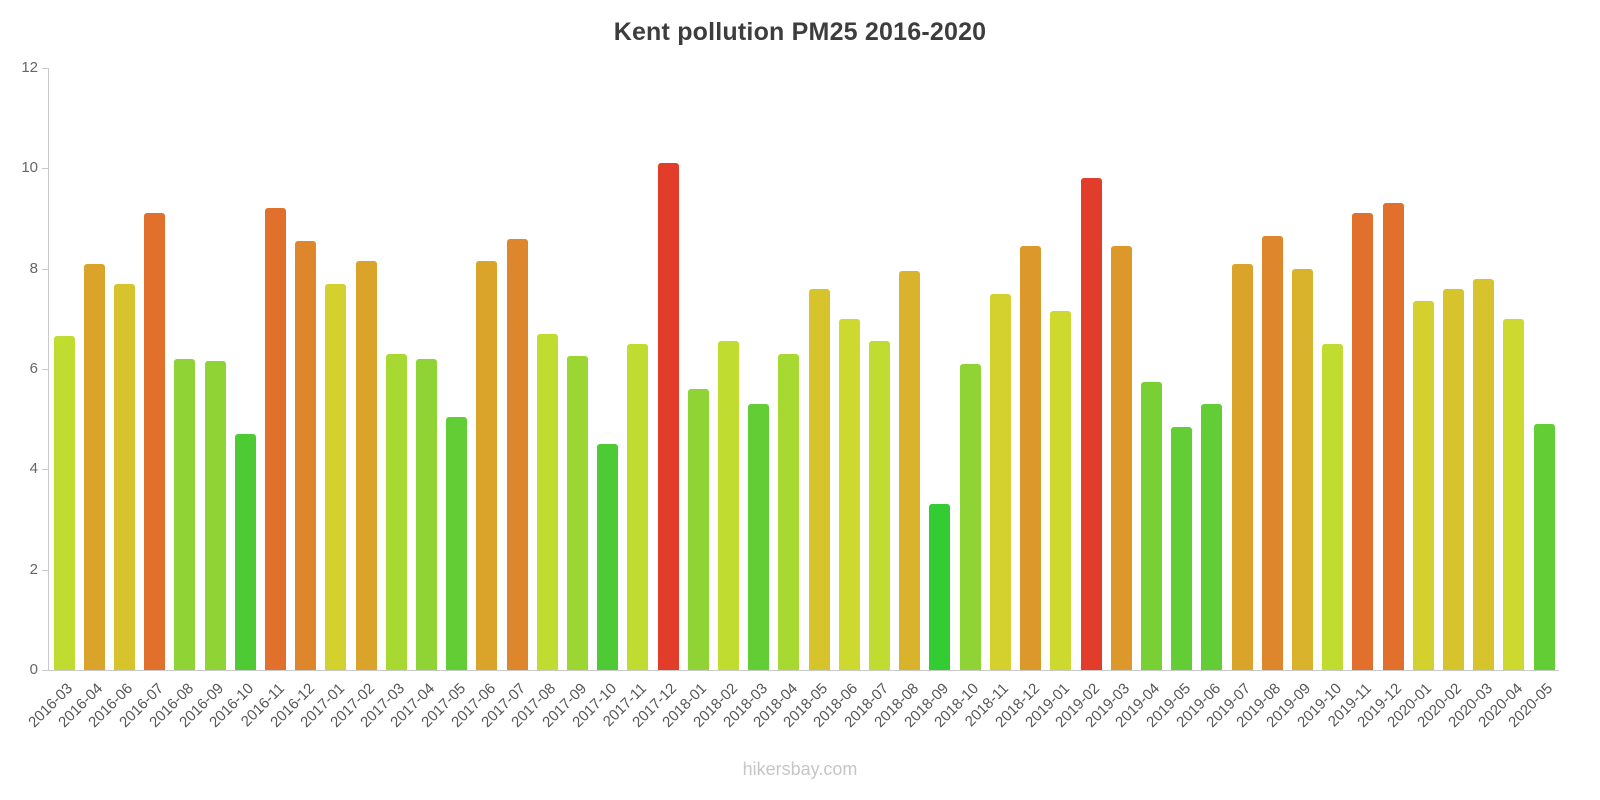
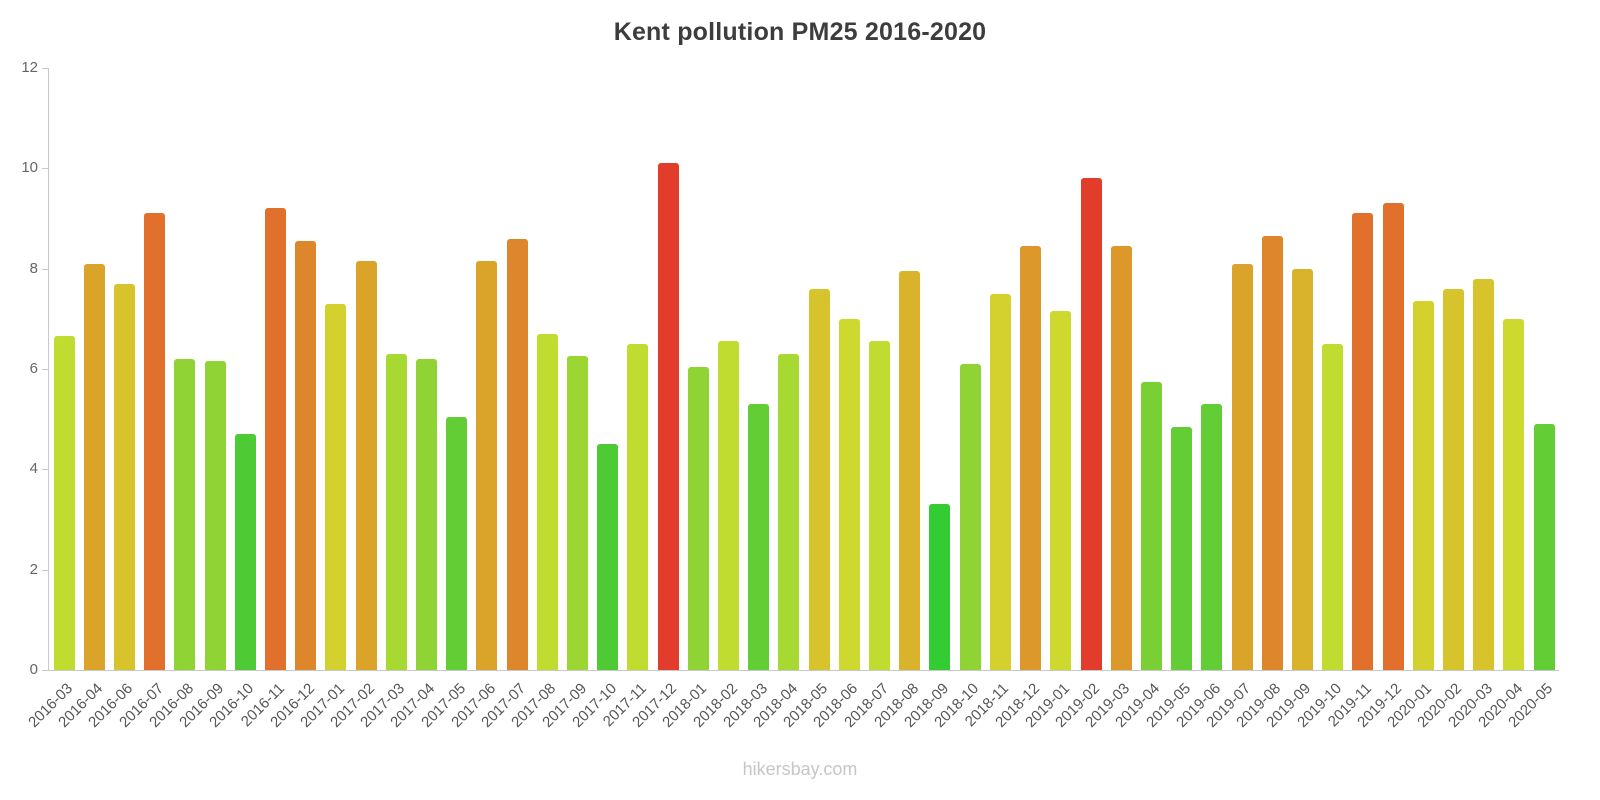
2017-01: 7.7 -> 7.3
2018-01: 5.6 -> 6.0
